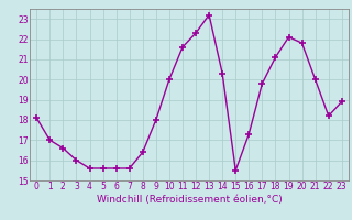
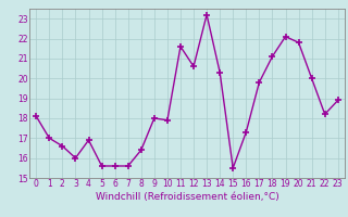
4: 15.6 -> 16.9
10: 20.0 -> 17.9
12: 22.3 -> 20.6
